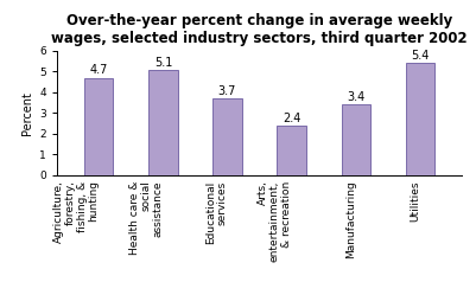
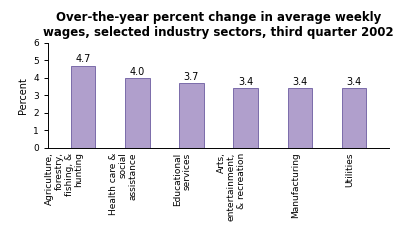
Health care & social assistance: 5.1 -> 4.0
Arts, entertainment, & recreation: 2.4 -> 3.4
Utilities: 5.4 -> 3.4
